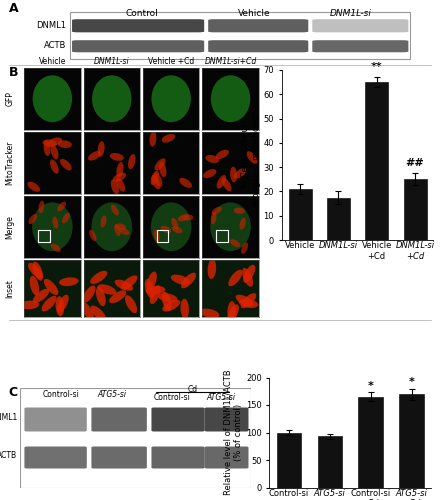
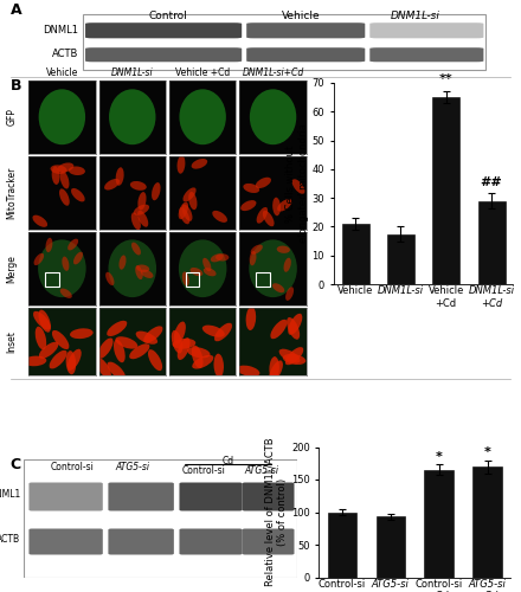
DNM1L-si +Cd: 25.0 -> 29.0
